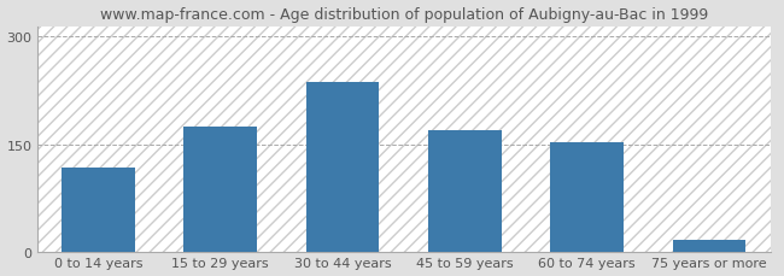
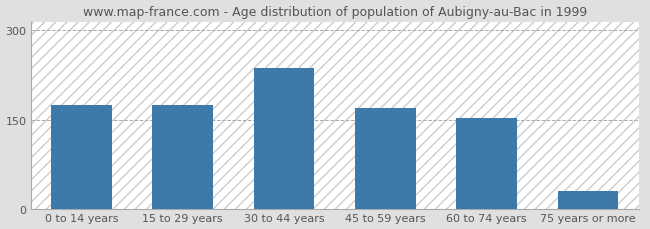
0 to 14 years: 118 -> 175
75 years or more: 18 -> 30
